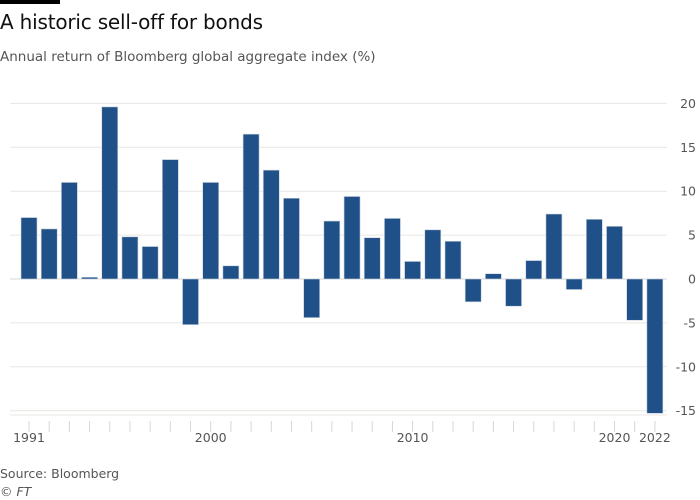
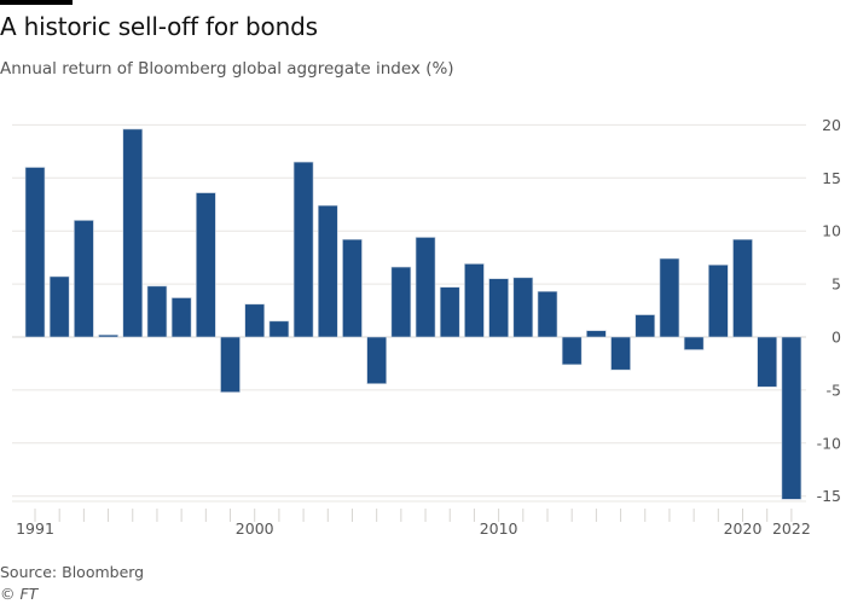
1991: 7 -> 16
2000: 11 -> 3
2010: 2 -> 6
2020: 6 -> 9
